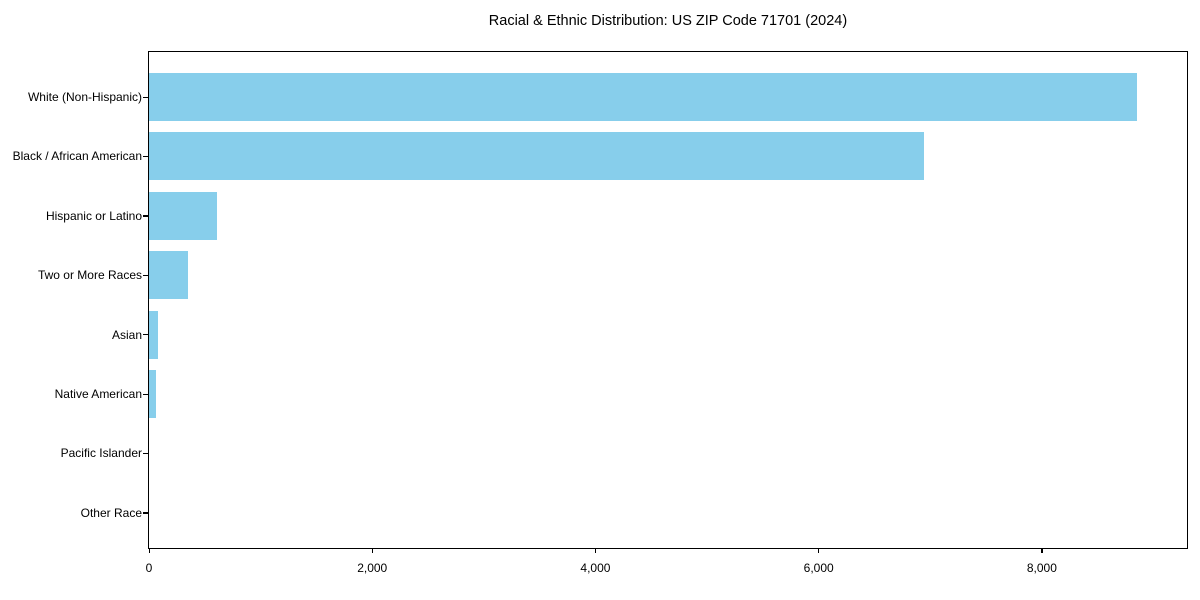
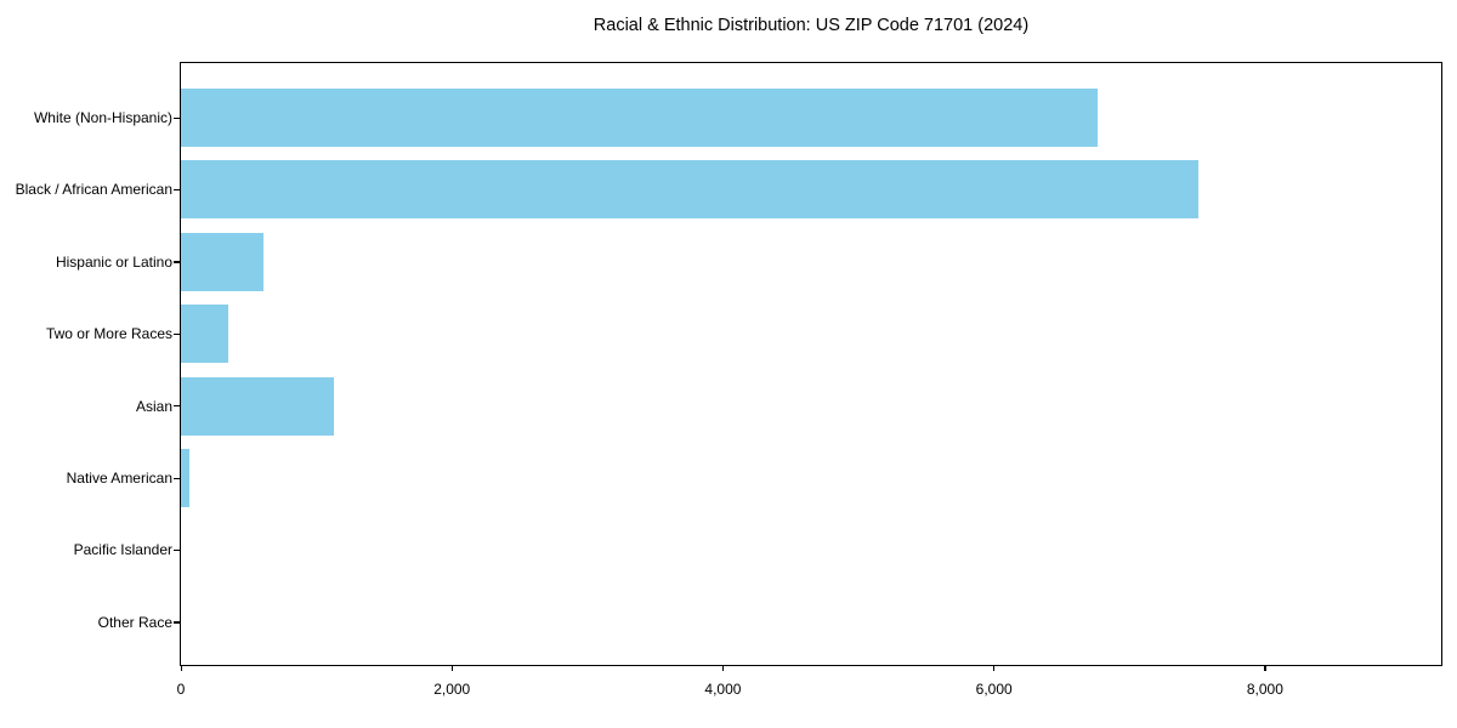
White (Non-Hispanic): 8850 -> 6760
Black / African American: 6940 -> 7510
Asian: 80 -> 1130
